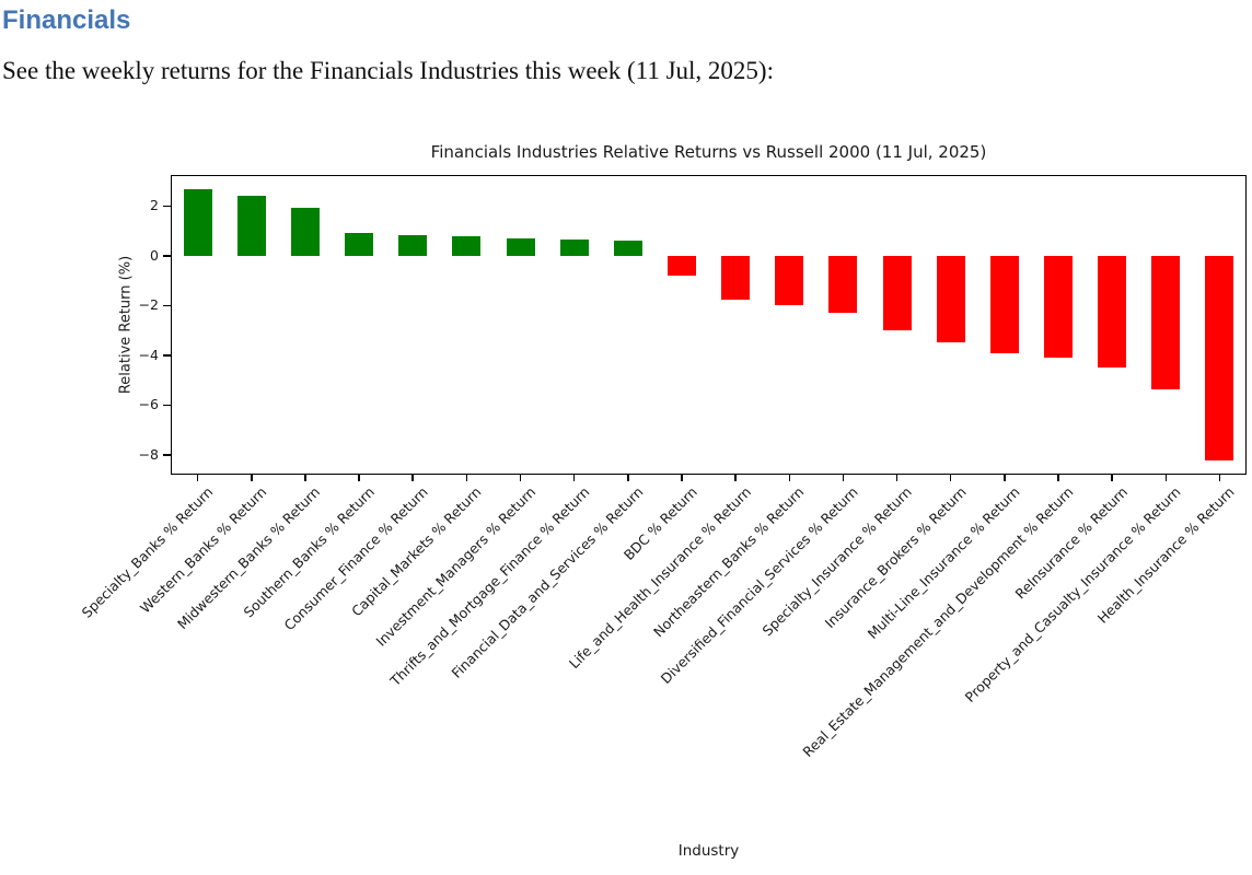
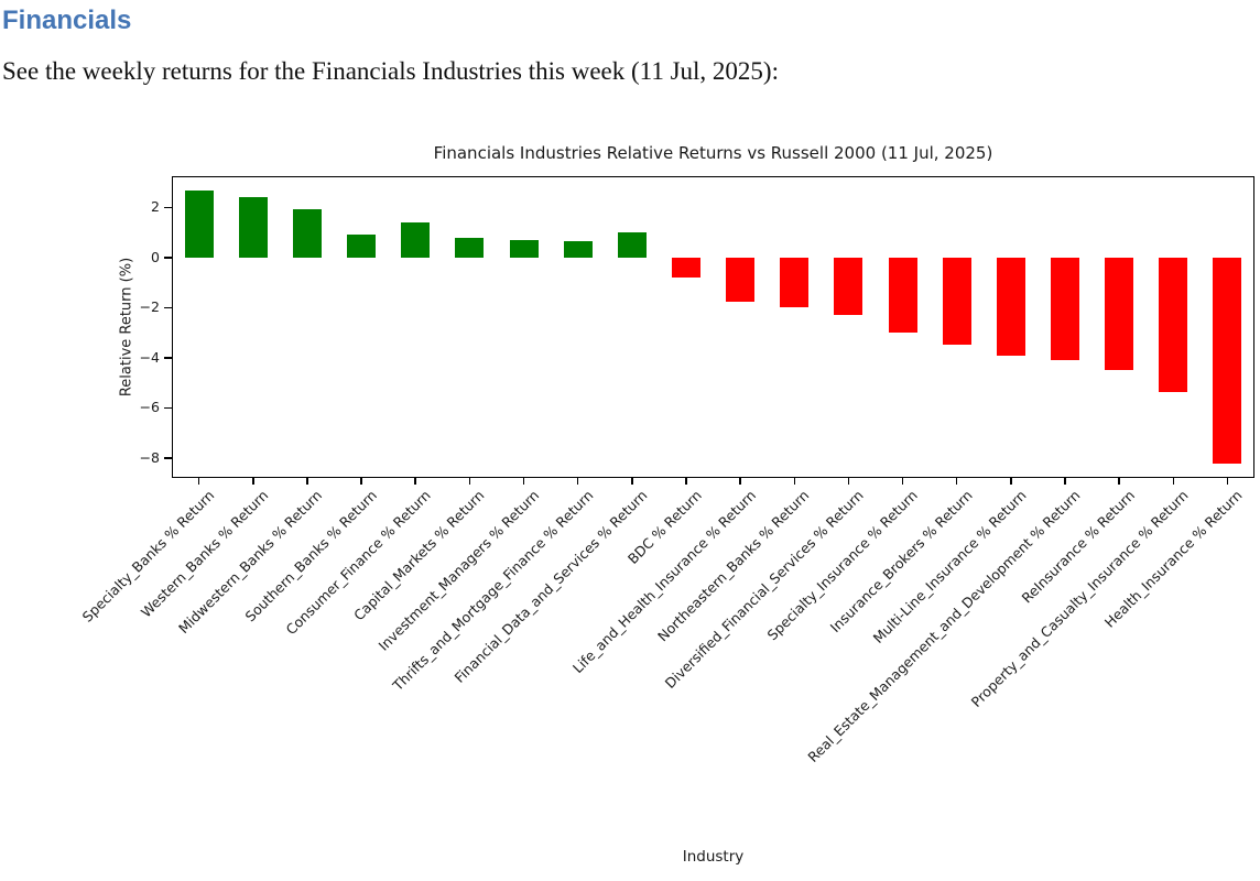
Consumer_Finance % Return: 0.8 -> 1.4
Financial_Data_and_Services % Return: 0.6 -> 1.0
